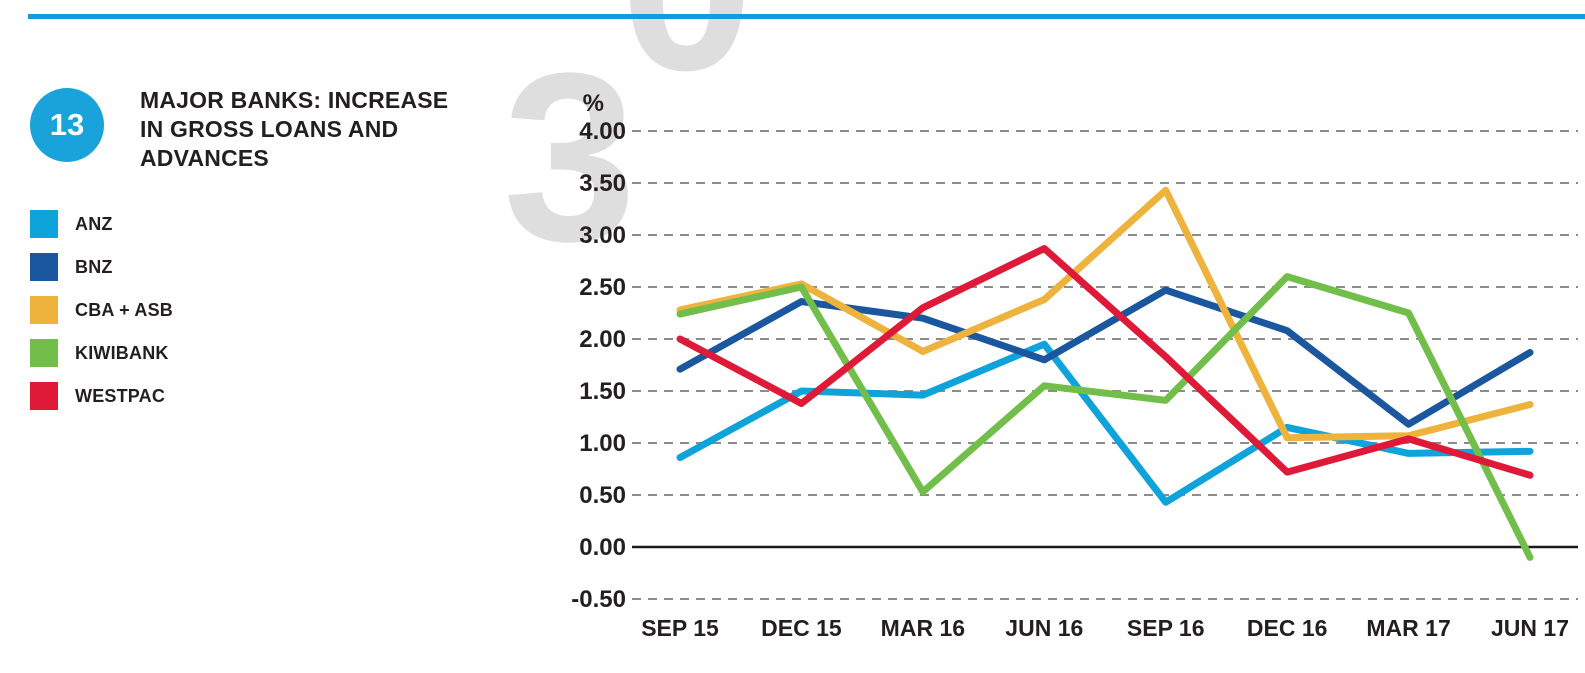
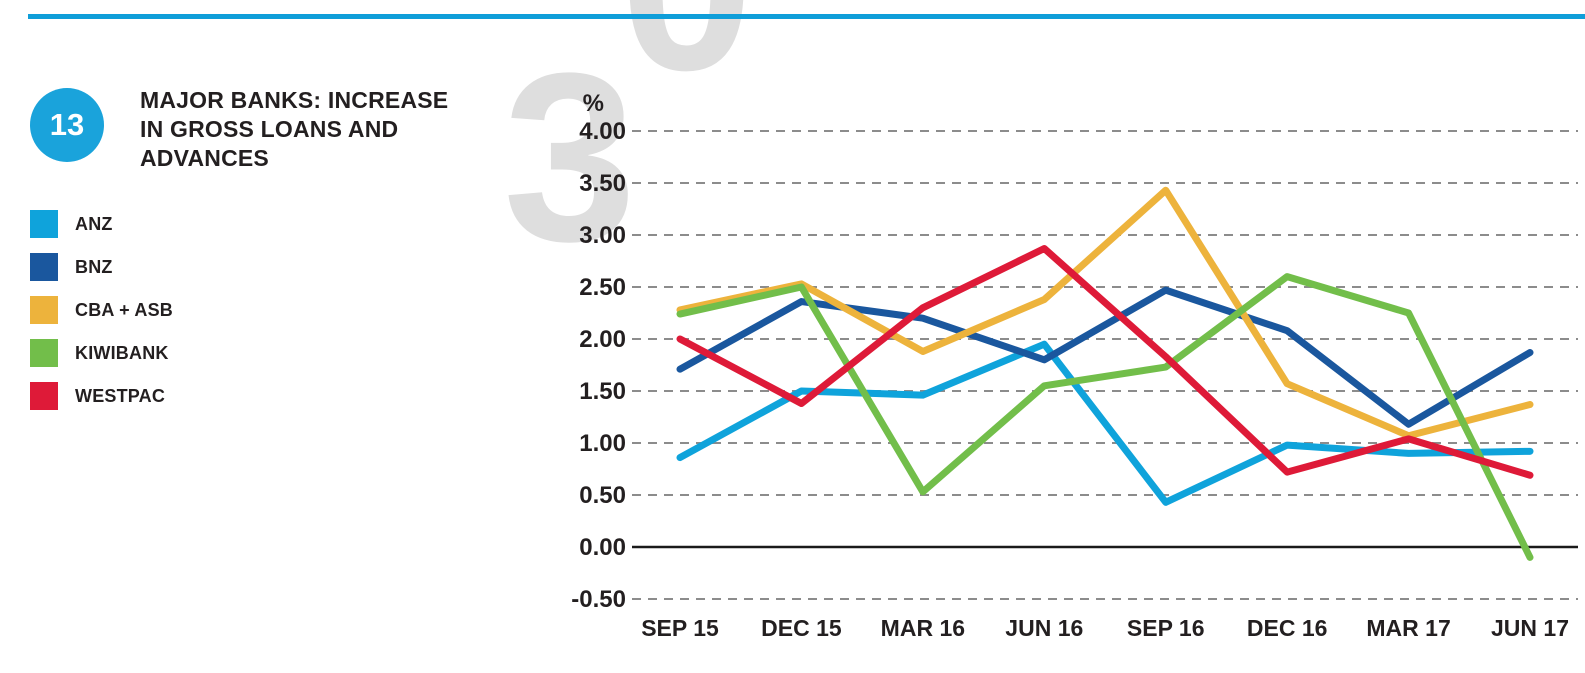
KIWIBANK/SEP 16: 1.41 -> 1.73
ANZ/DEC 16: 1.15 -> 0.98
CBA + ASB/DEC 16: 1.05 -> 1.57
